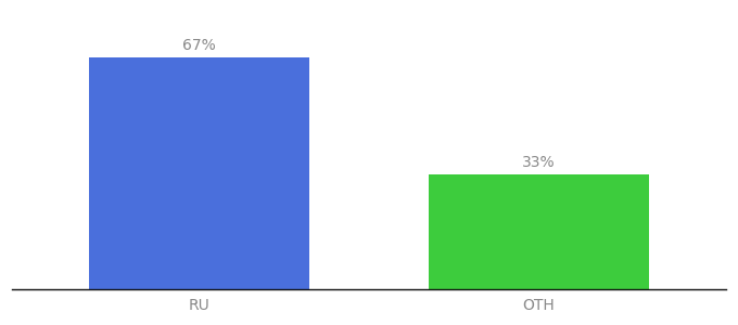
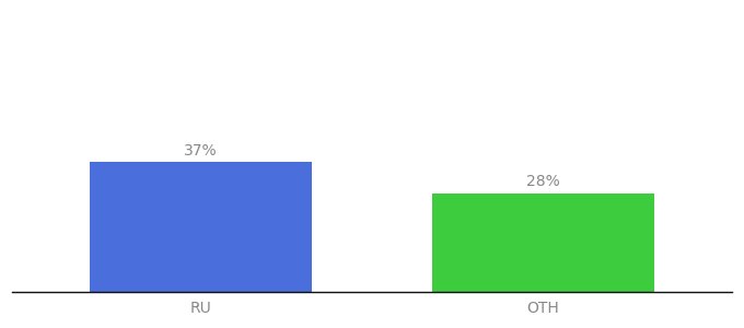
RU: 67% -> 37%
OTH: 33% -> 28%
